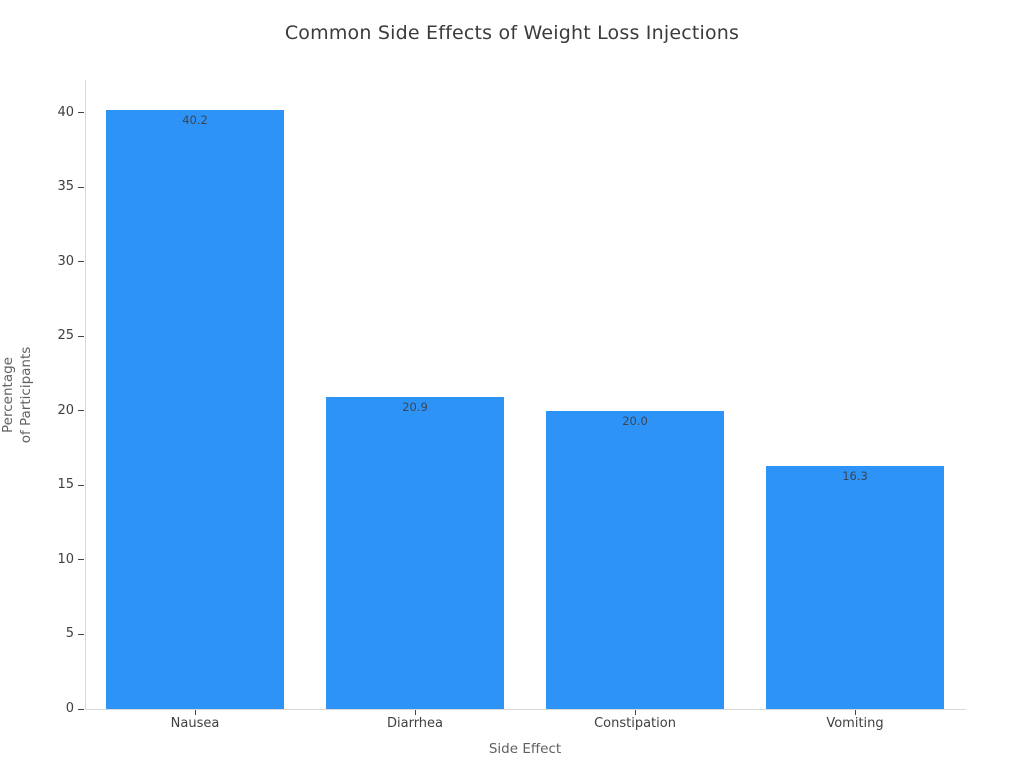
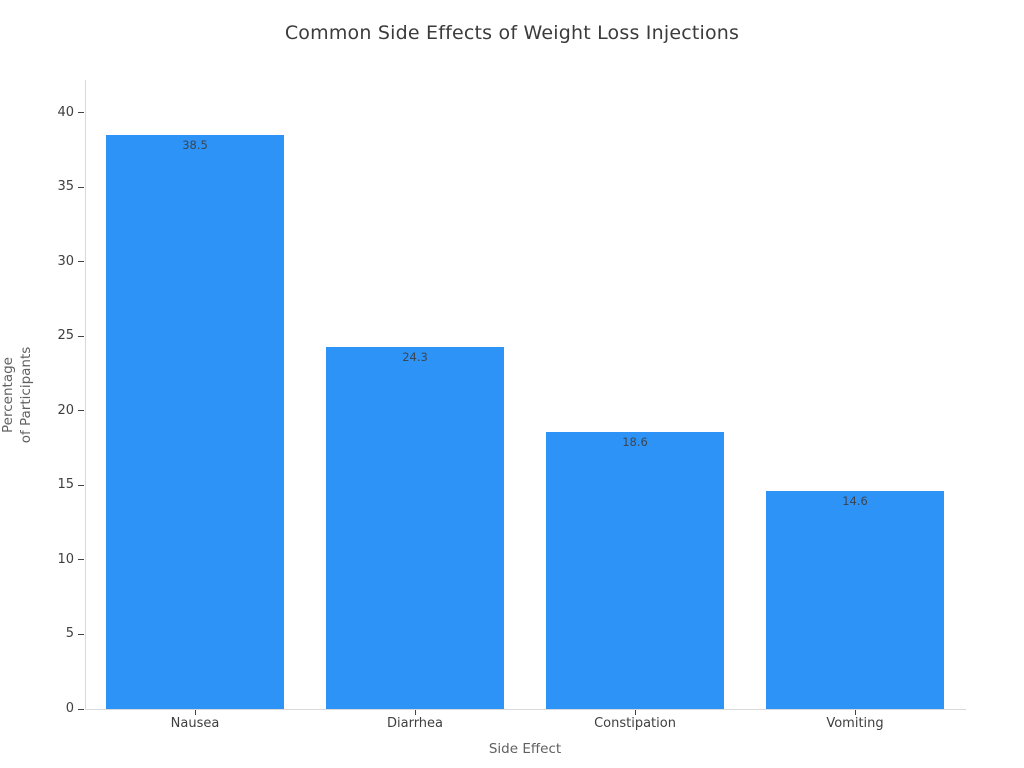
Nausea: 40.2 -> 38.5
Diarrhea: 20.9 -> 24.3
Constipation: 20.0 -> 18.6
Vomiting: 16.3 -> 14.6
